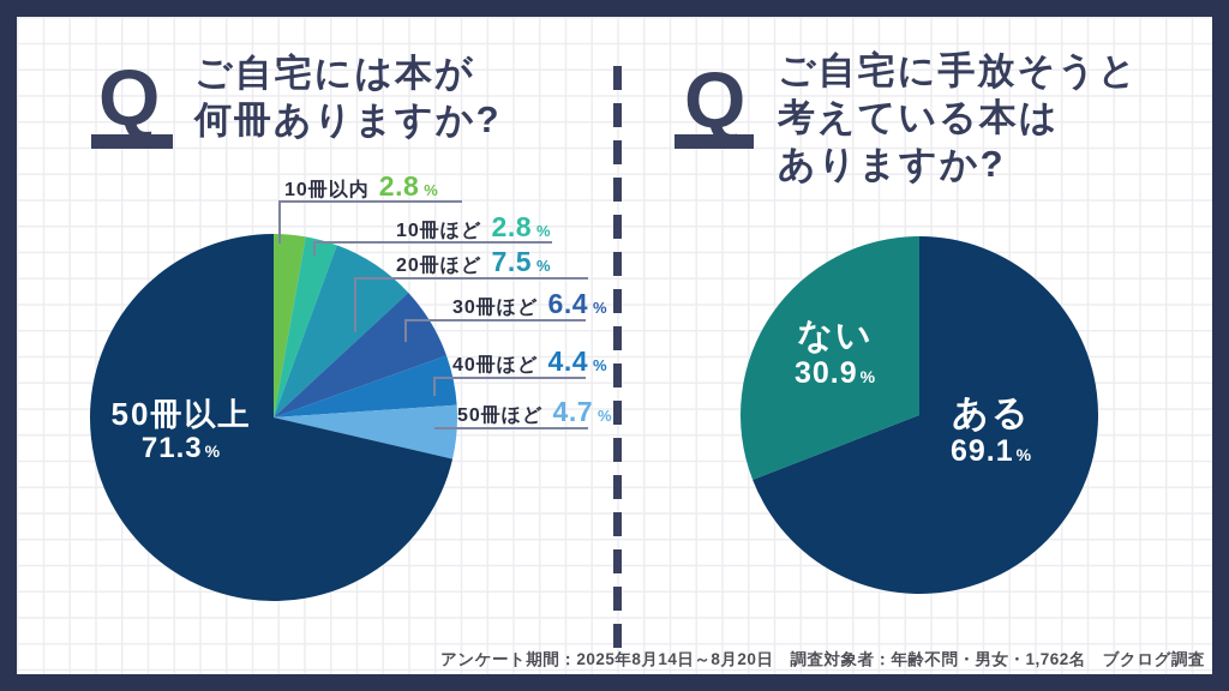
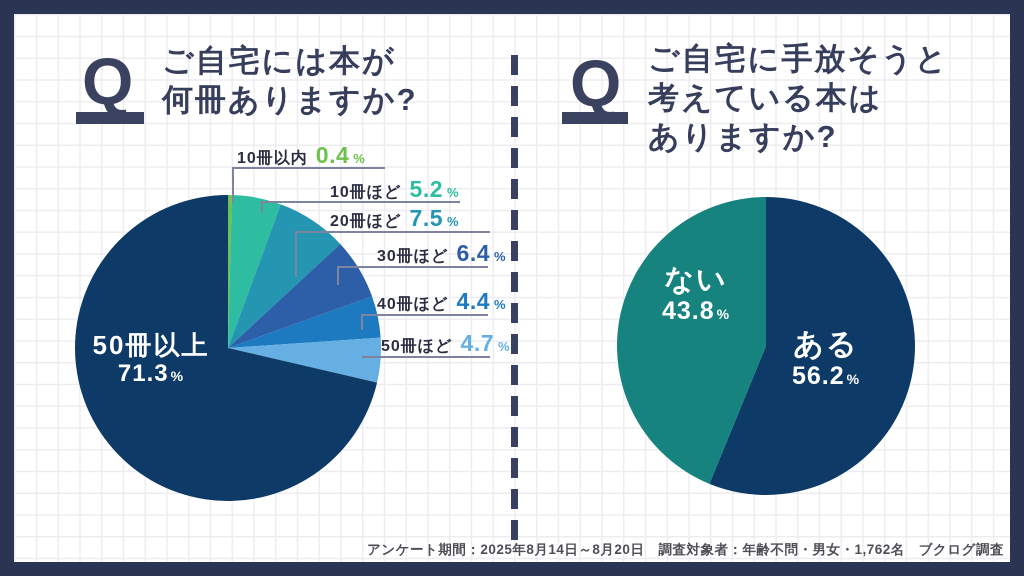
ご自宅には本が何冊ありますか?/10冊以内: 2.8 -> 0.4
ご自宅には本が何冊ありますか?/10冊ほど: 2.8 -> 5.2
ご自宅に手放そうと考えている本はありますか?/ある: 69.1 -> 56.2
ご自宅に手放そうと考えている本はありますか?/ない: 30.9 -> 43.8
